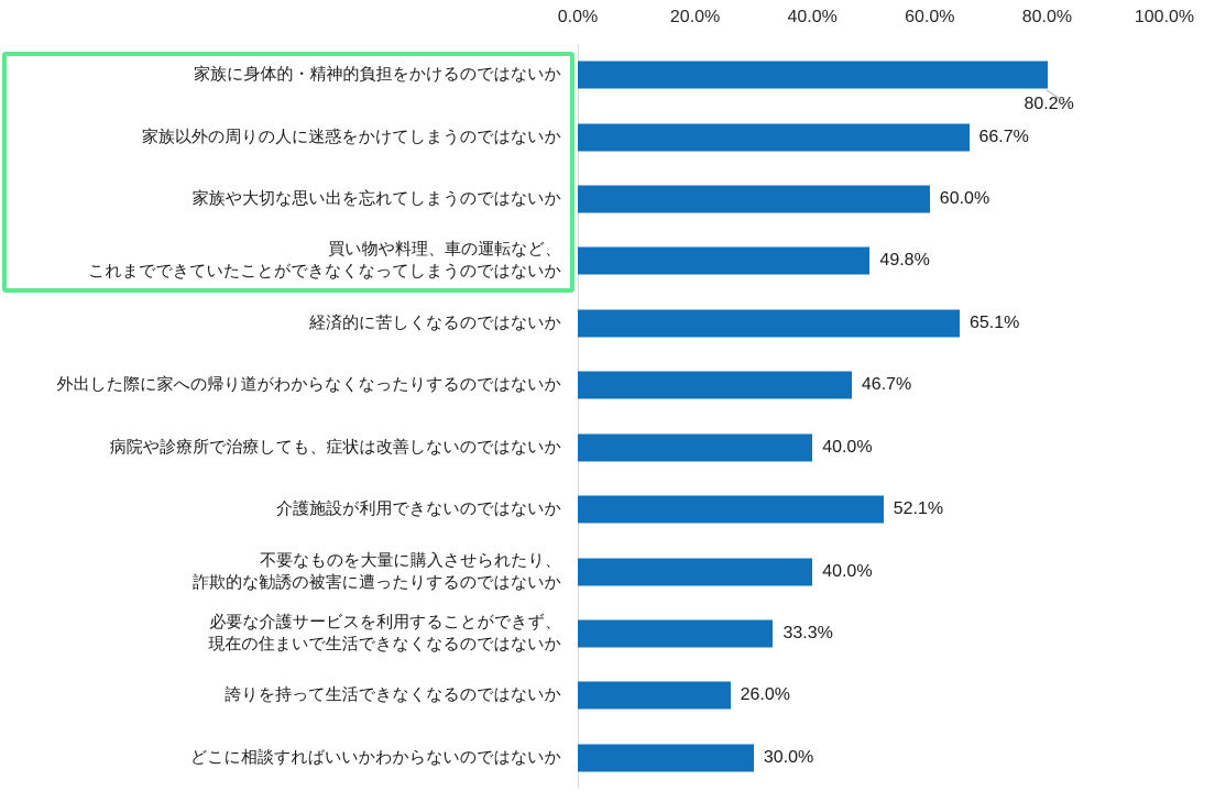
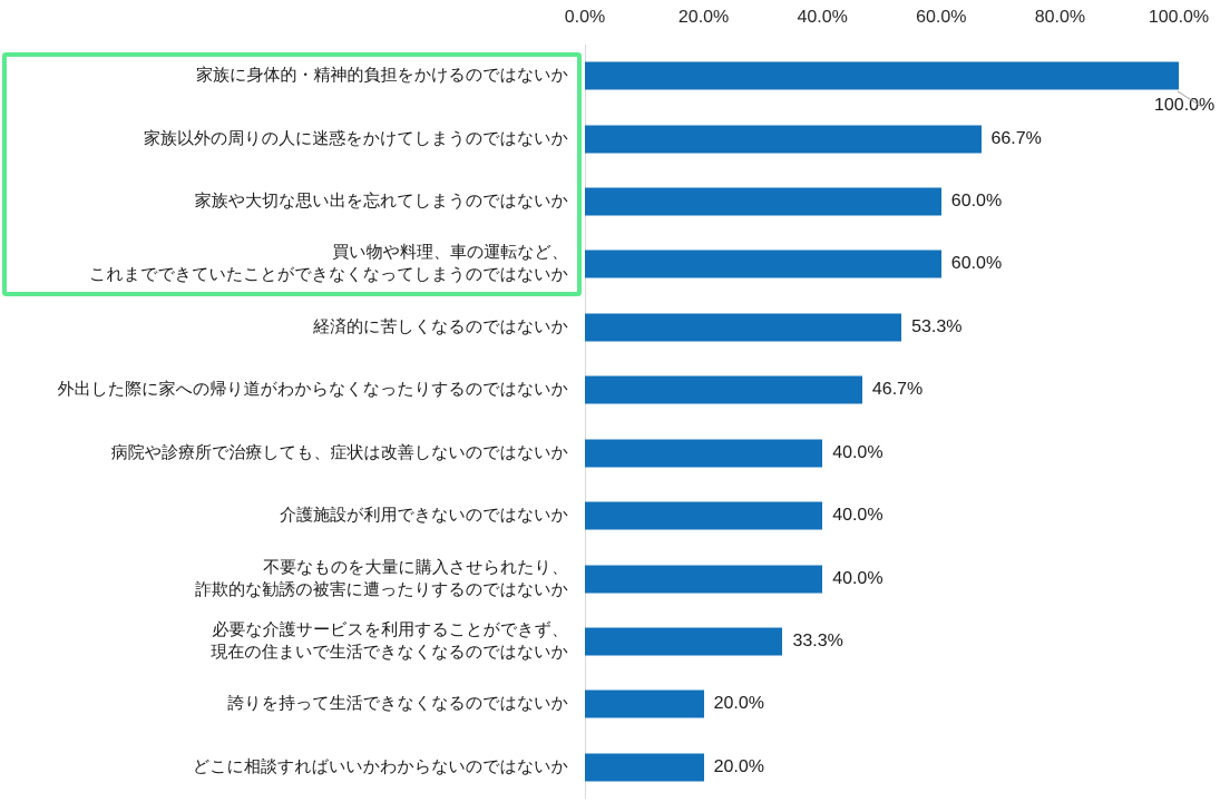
家族に身体的・精神的負担をかけるのではないか: 80.2% -> 100.0%
買い物や料理、車の運転など、 これまでできていたことができなくなってしまうのではないか: 49.8% -> 60.0%
経済的に苦しくなるのではないか: 65.1% -> 53.3%
介護施設が利用できないのではないか: 52.1% -> 40.0%
誇りを持って生活できなくなるのではないか: 26.0% -> 20.0%
どこに相談すればいいかわからないのではないか: 30.0% -> 20.0%
